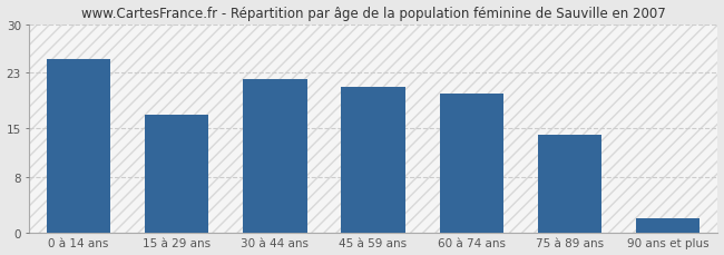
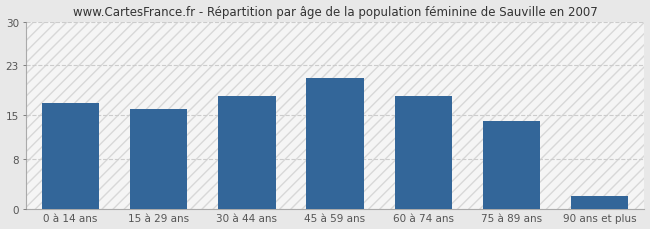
0 à 14 ans: 25 -> 17
15 à 29 ans: 17 -> 16
30 à 44 ans: 22 -> 18
60 à 74 ans: 20 -> 18
